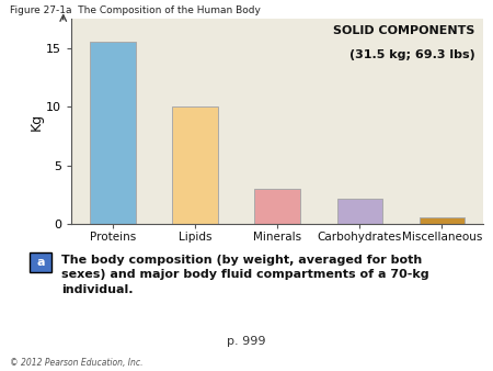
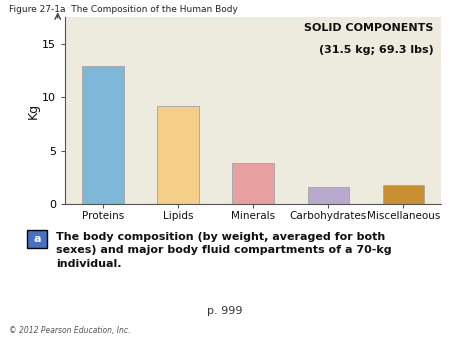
Proteins: 15.5 -> 12.9
Lipids: 10.0 -> 9.2
Minerals: 3.0 -> 3.9
Carbohydrates: 2.2 -> 1.6
Miscellaneous: 0.6 -> 1.8
